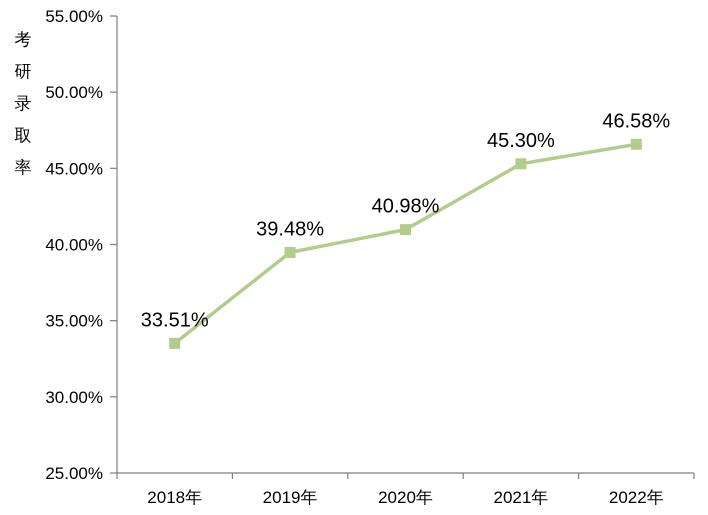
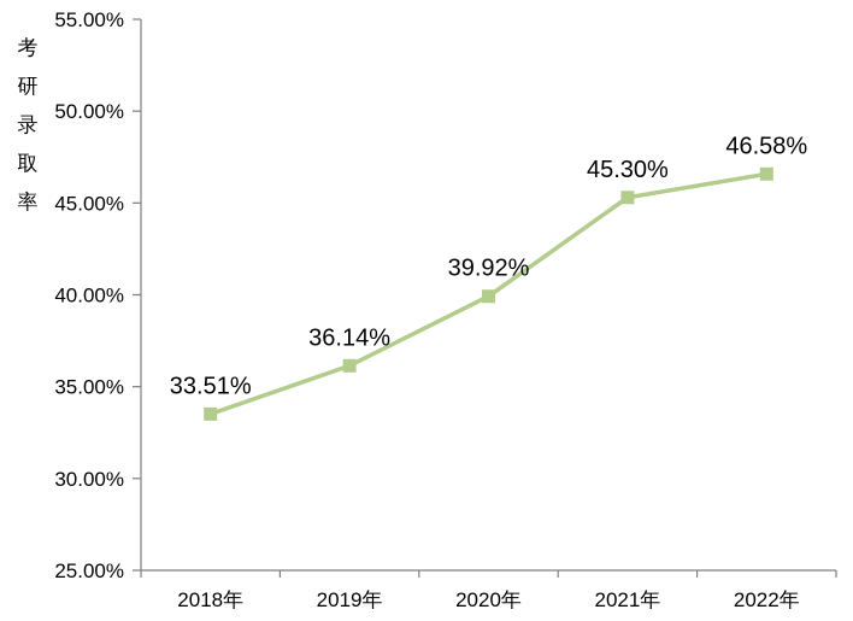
2019年: 39.48% -> 36.14%
2020年: 40.98% -> 39.92%
